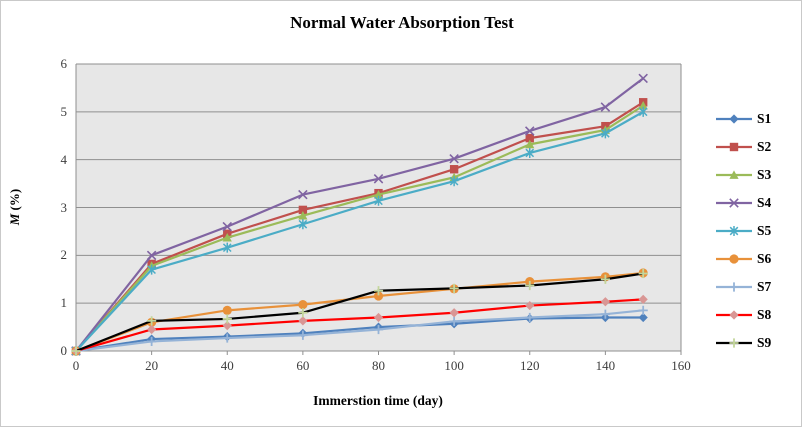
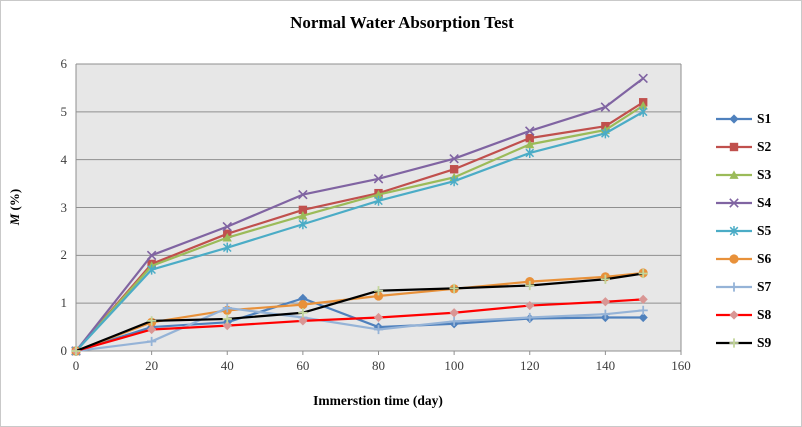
S1/20: 0.2 -> 0.5
S1/40: 0.3 -> 0.6
S7/40: 0.3 -> 0.9
S1/60: 0.4 -> 1.1
S7/60: 0.3 -> 0.7
